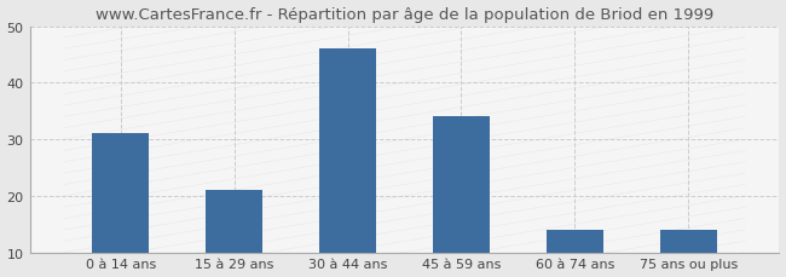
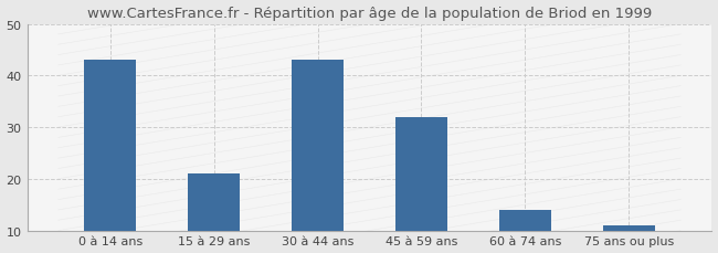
0 à 14 ans: 31 -> 43
30 à 44 ans: 46 -> 43
45 à 59 ans: 34 -> 32
75 ans ou plus: 14 -> 11
